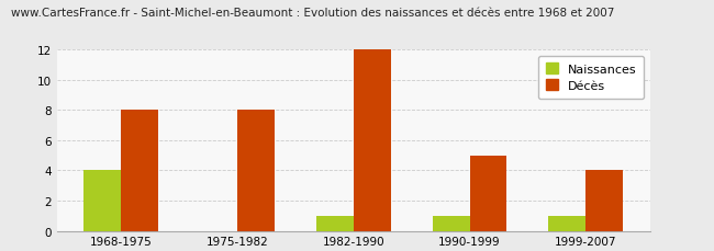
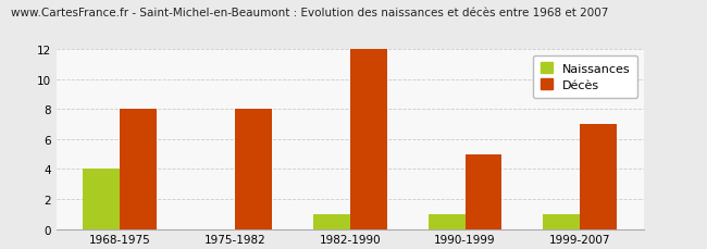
Décès/1999-2007: 4 -> 7
